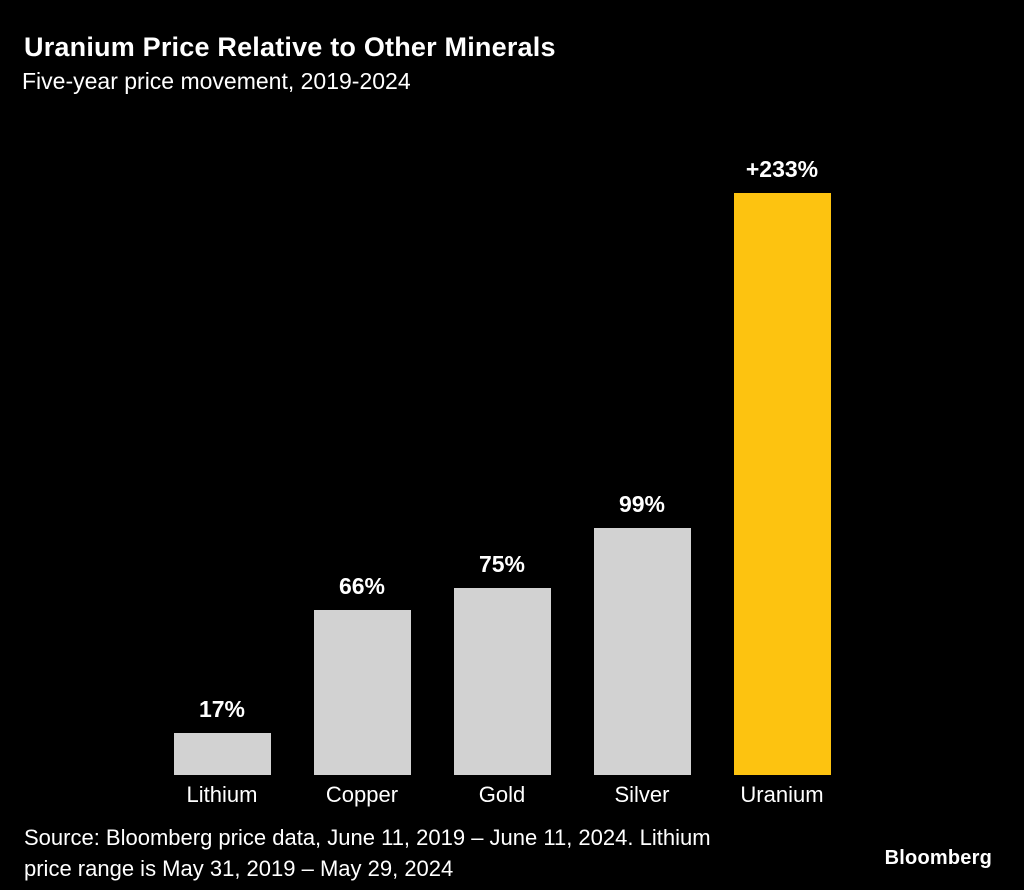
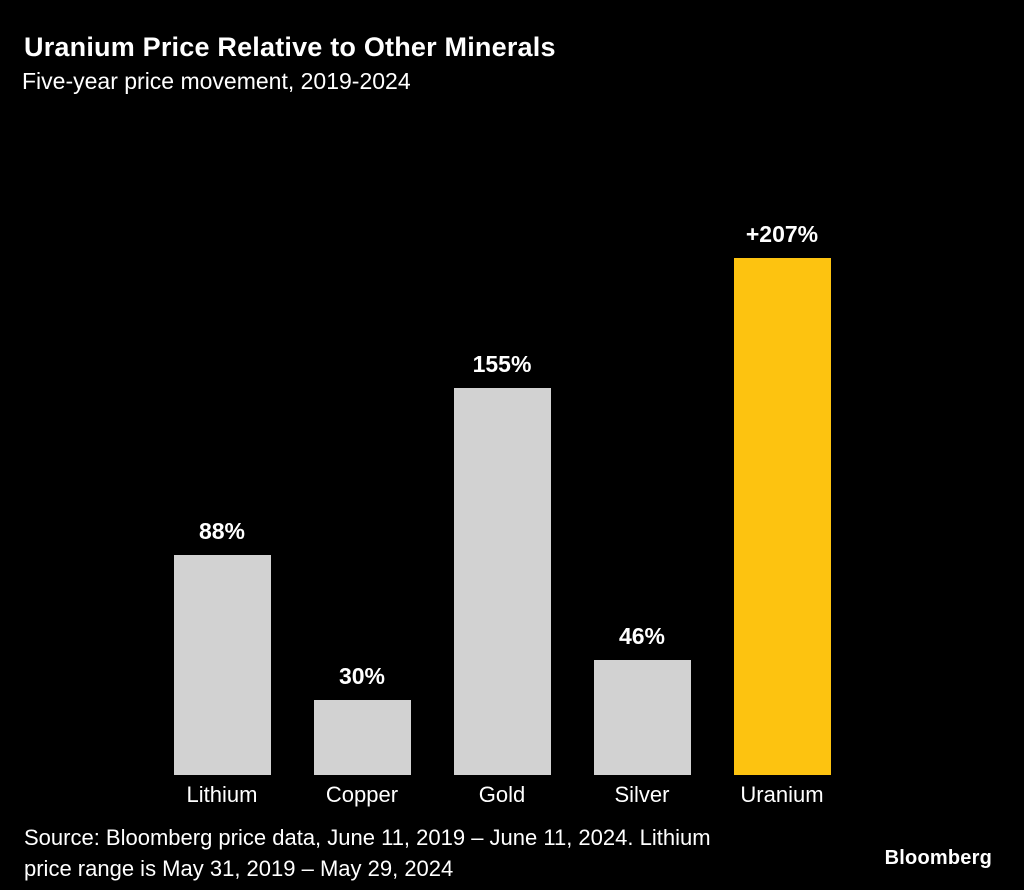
Lithium: 17% -> 88%
Copper: 66% -> 30%
Gold: 75% -> 155%
Silver: 99% -> 46%
Uranium: +233% -> +207%
